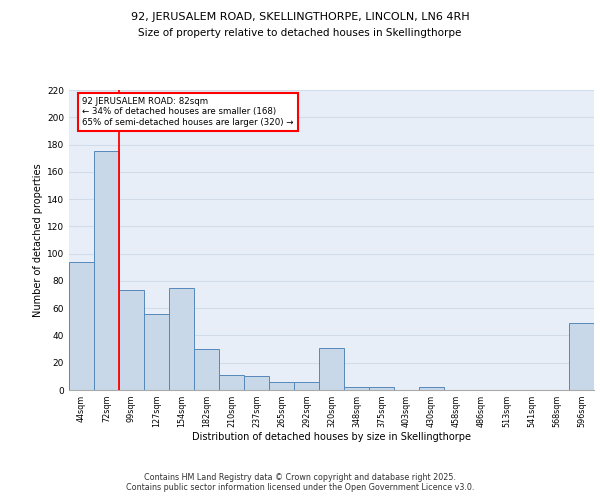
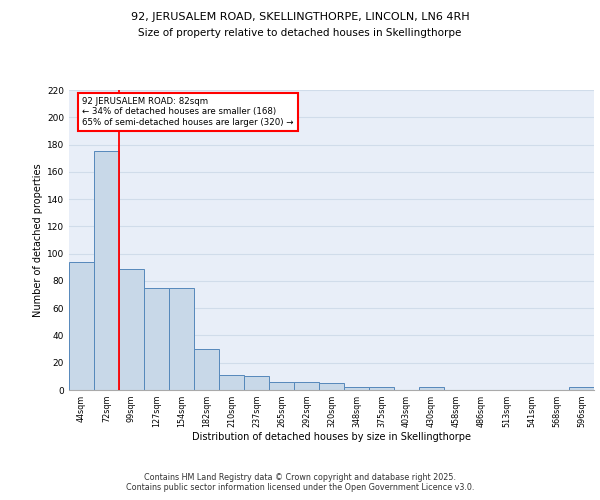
99sqm: 73 -> 89
127sqm: 56 -> 75
320sqm: 31 -> 5
596sqm: 49 -> 2
